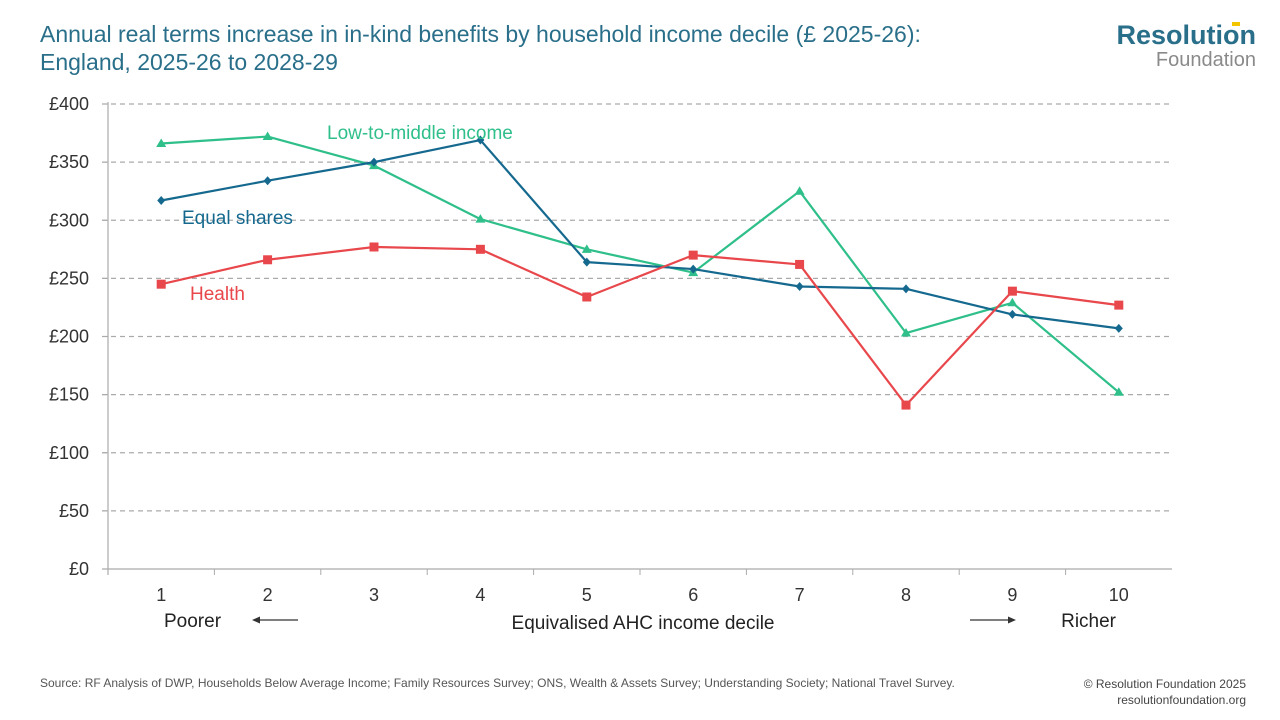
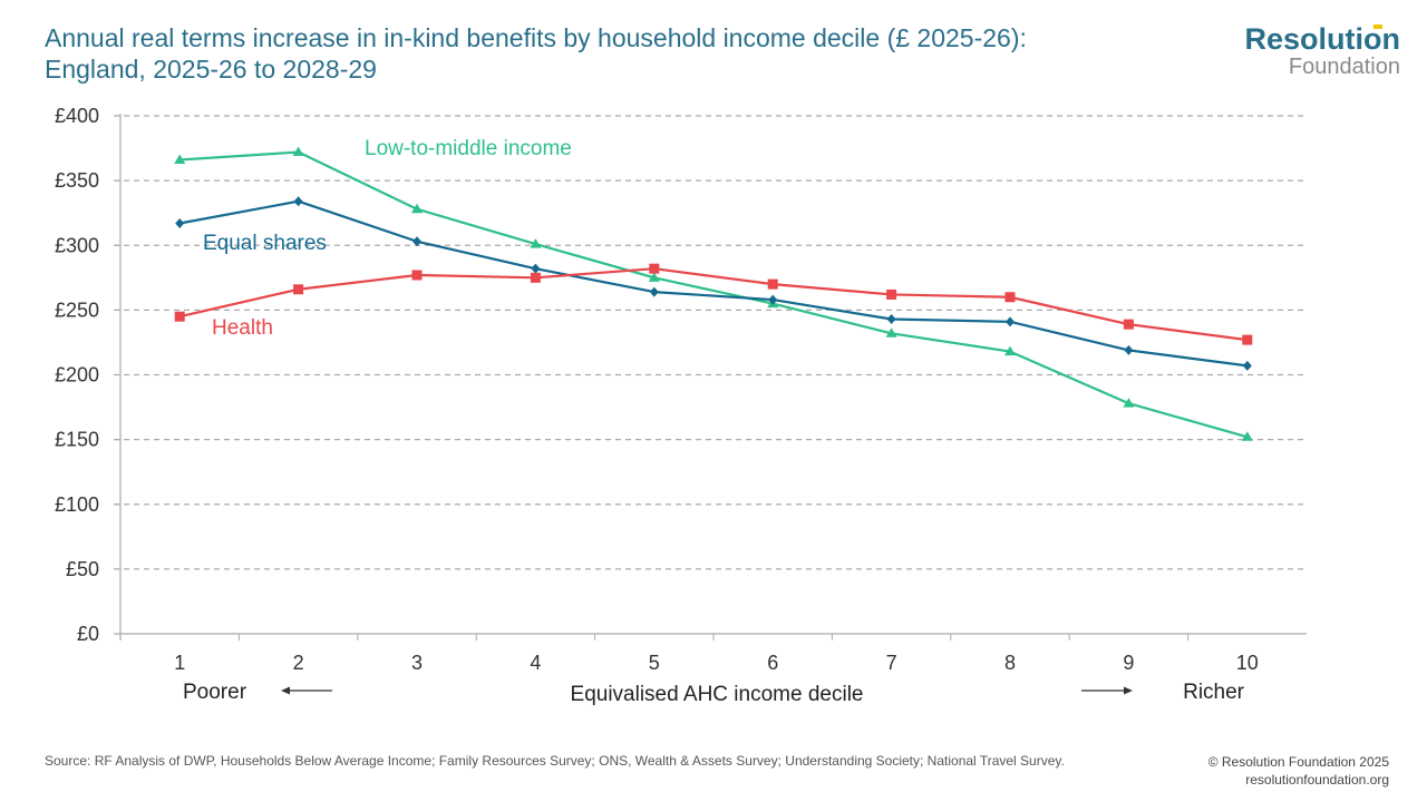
Low-to-middle income/3: £347 -> £328
Equal shares/3: £350 -> £303
Equal shares/4: £369 -> £282
Health/5: £234 -> £282
Low-to-middle income/7: £325 -> £232
Low-to-middle income/8: £203 -> £218
Health/8: £141 -> £260
Low-to-middle income/9: £229 -> £178
